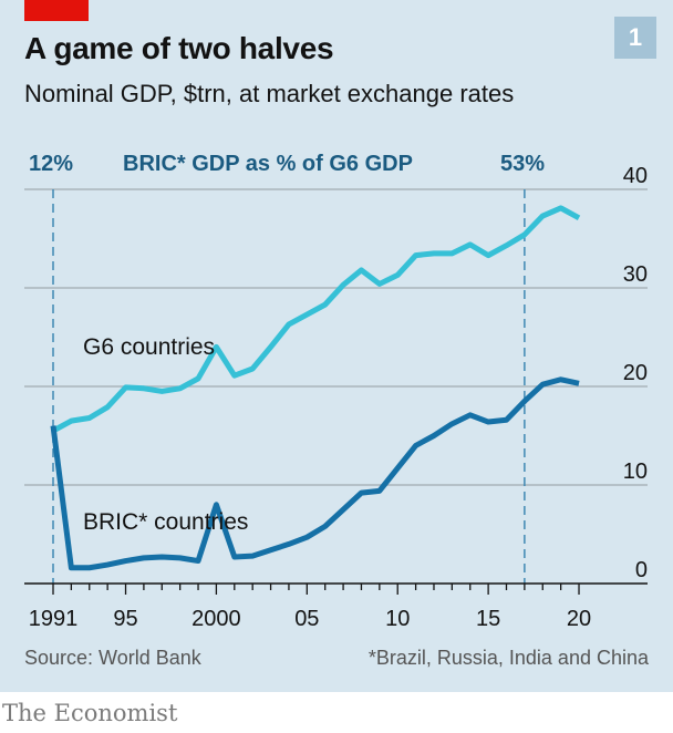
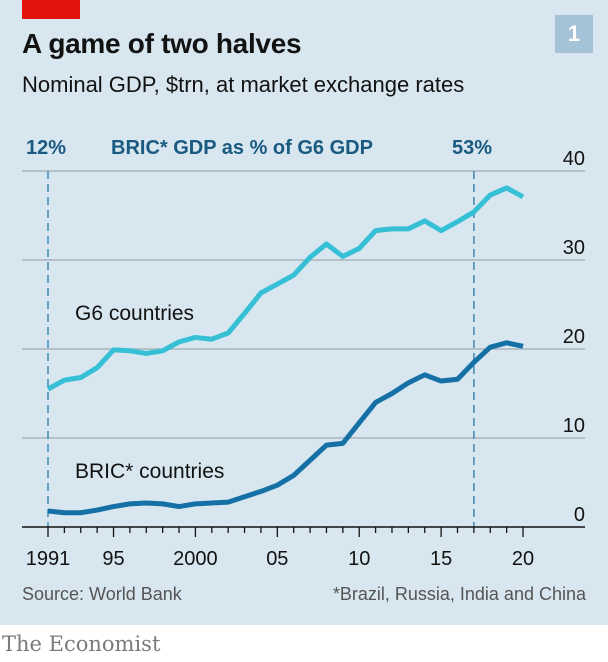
BRIC* countries/1991: 16 -> 2
G6 countries/2000: 24 -> 21
BRIC* countries/2000: 8 -> 3
